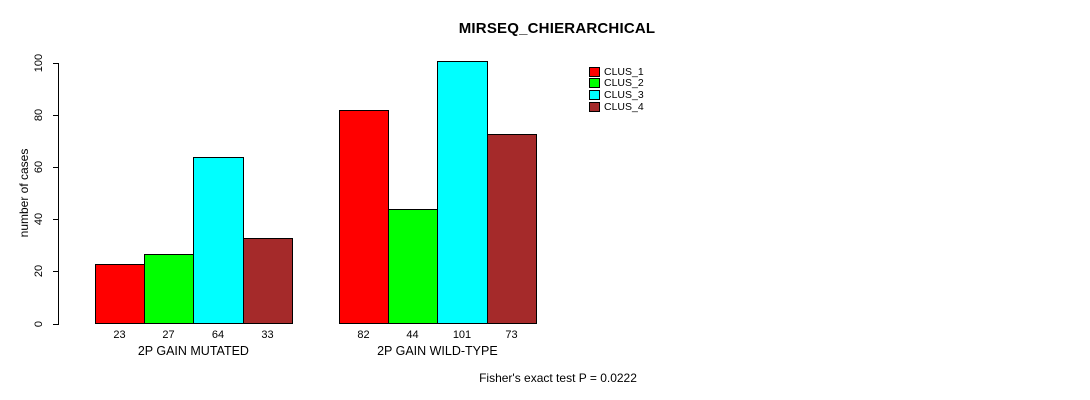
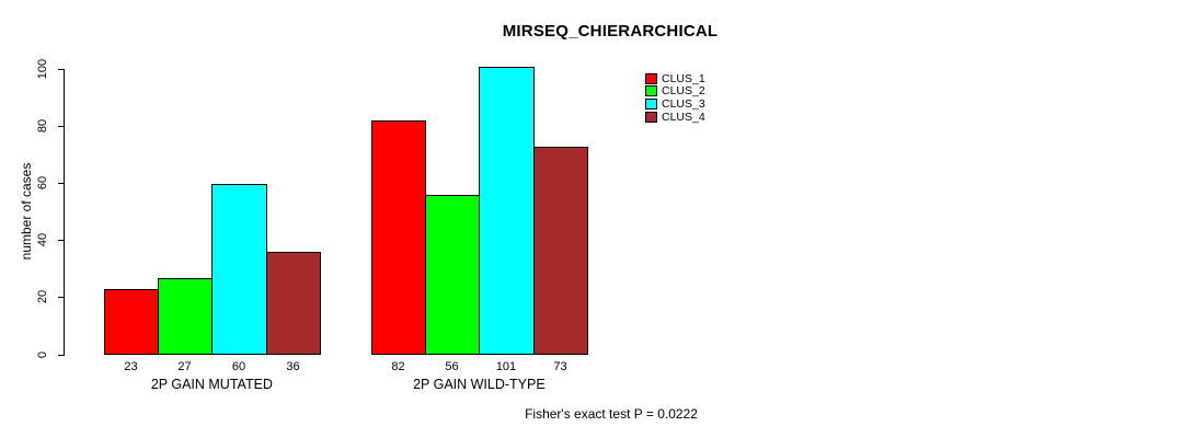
CLUS_3/2P GAIN MUTATED: 64 -> 60
CLUS_4/2P GAIN MUTATED: 33 -> 36
CLUS_2/2P GAIN WILD-TYPE: 44 -> 56
